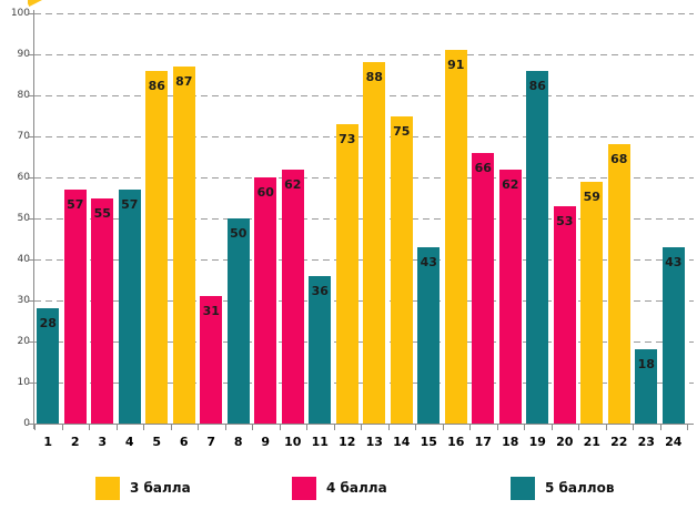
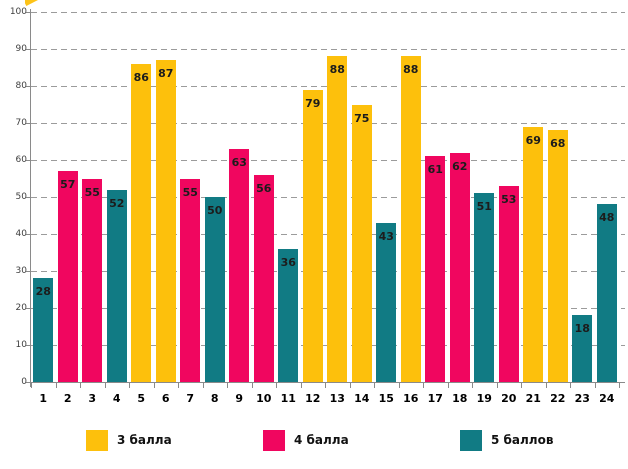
4: 57 -> 52
7: 31 -> 55
9: 60 -> 63
10: 62 -> 56
12: 73 -> 79
16: 91 -> 88
17: 66 -> 61
19: 86 -> 51
21: 59 -> 69
24: 43 -> 48
